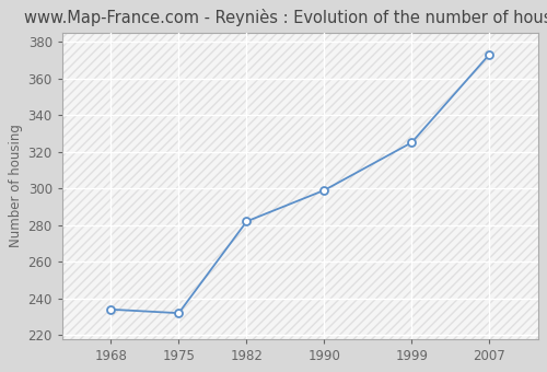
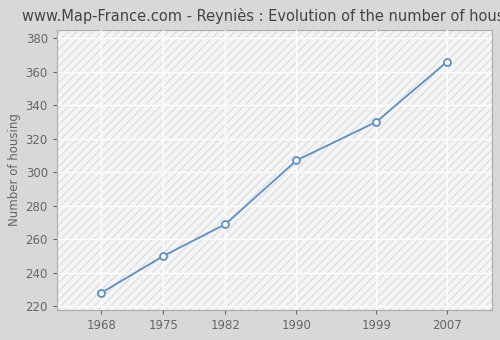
1968: 234 -> 228
1975: 232 -> 250
1982: 282 -> 269
1990: 299 -> 307
1999: 325 -> 330
2007: 373 -> 366
